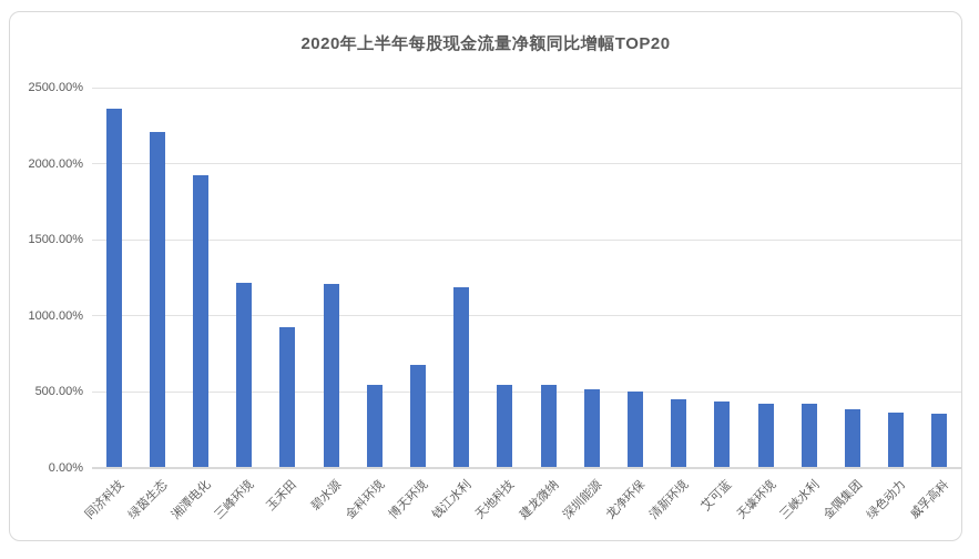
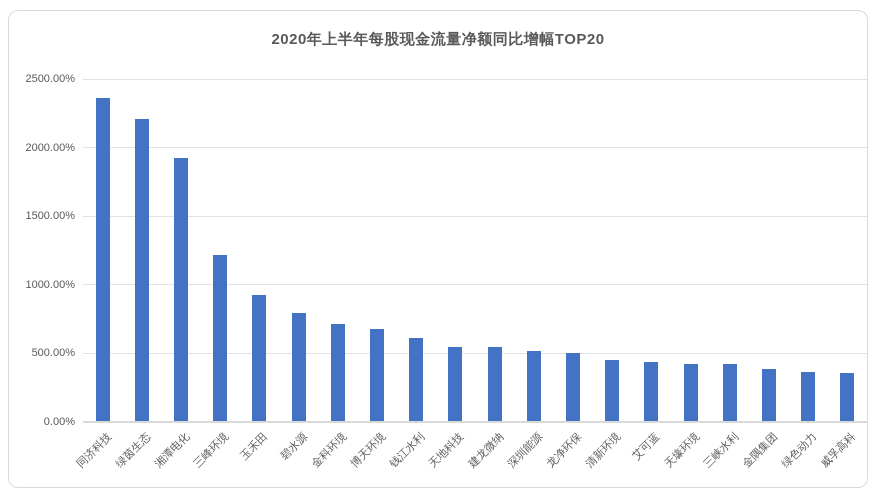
碧水源: 1210% -> 800%
金科环境: 550% -> 720%
钱江水利: 1190% -> 620%
